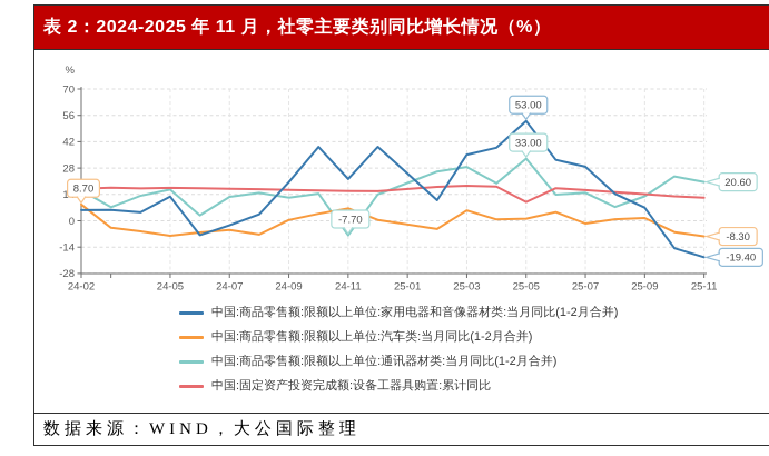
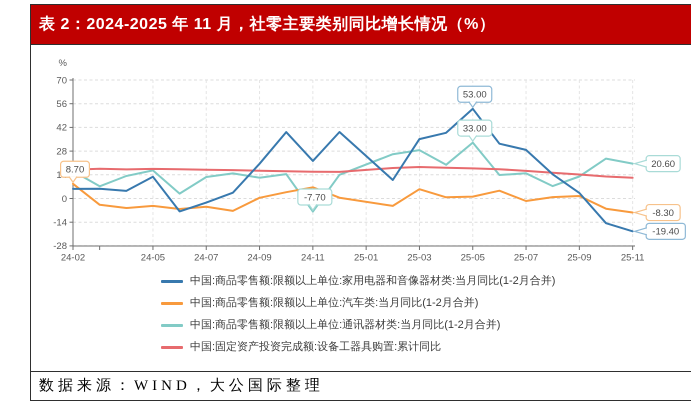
中国:商品零售额:限额以上单位:汽车类:当月同比(1-2月合并)/24-05: -8 -> -4
中国:固定资产投资完成额:设备工器具购置:累计同比/25-05: 10 -> 18
中国:商品零售额:限额以上单位:家用电器和音像器材类:当月同比(1-2月合并)/25-09: 7 -> 3
